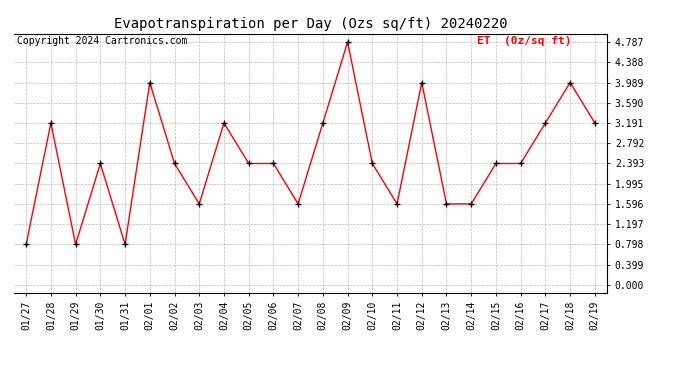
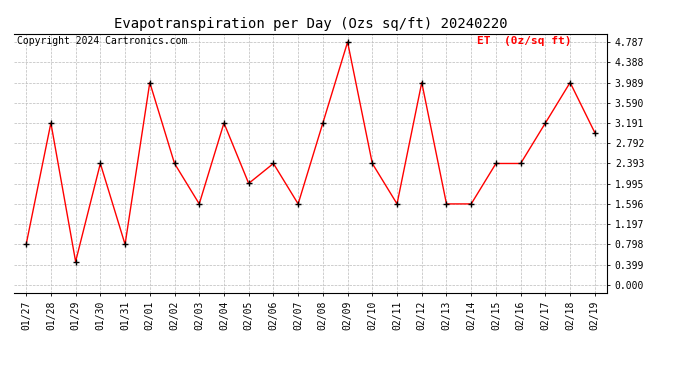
01/29: 0.80 -> 0.46
02/05: 2.39 -> 2.00
02/19: 3.19 -> 3.00
